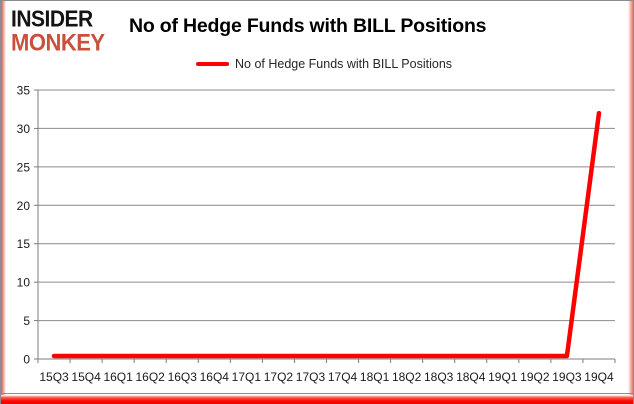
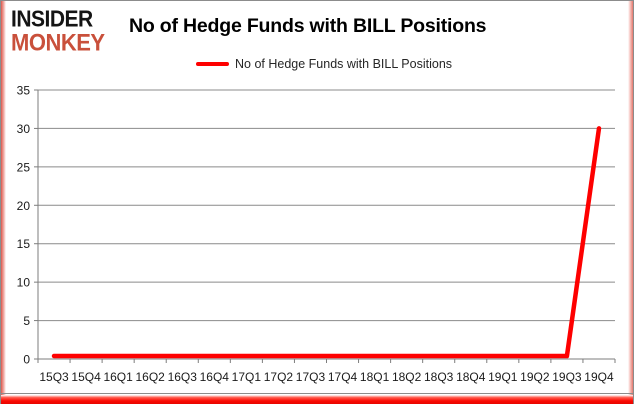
19Q4: 32 -> 30
